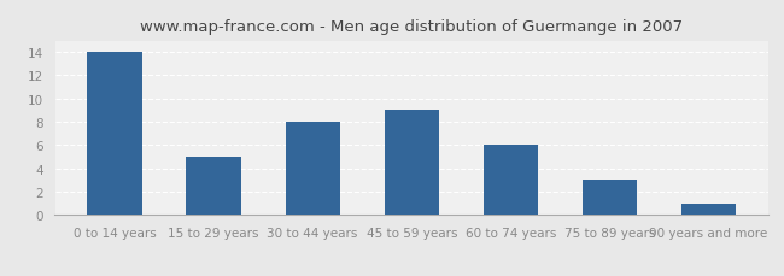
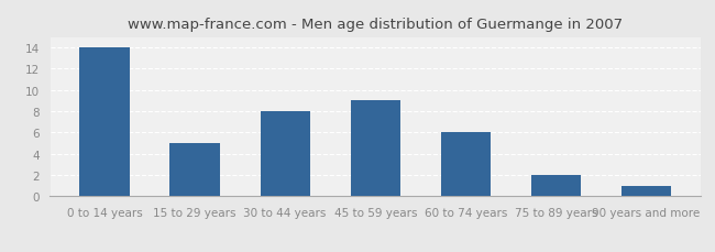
75 to 89 years: 3 -> 2
